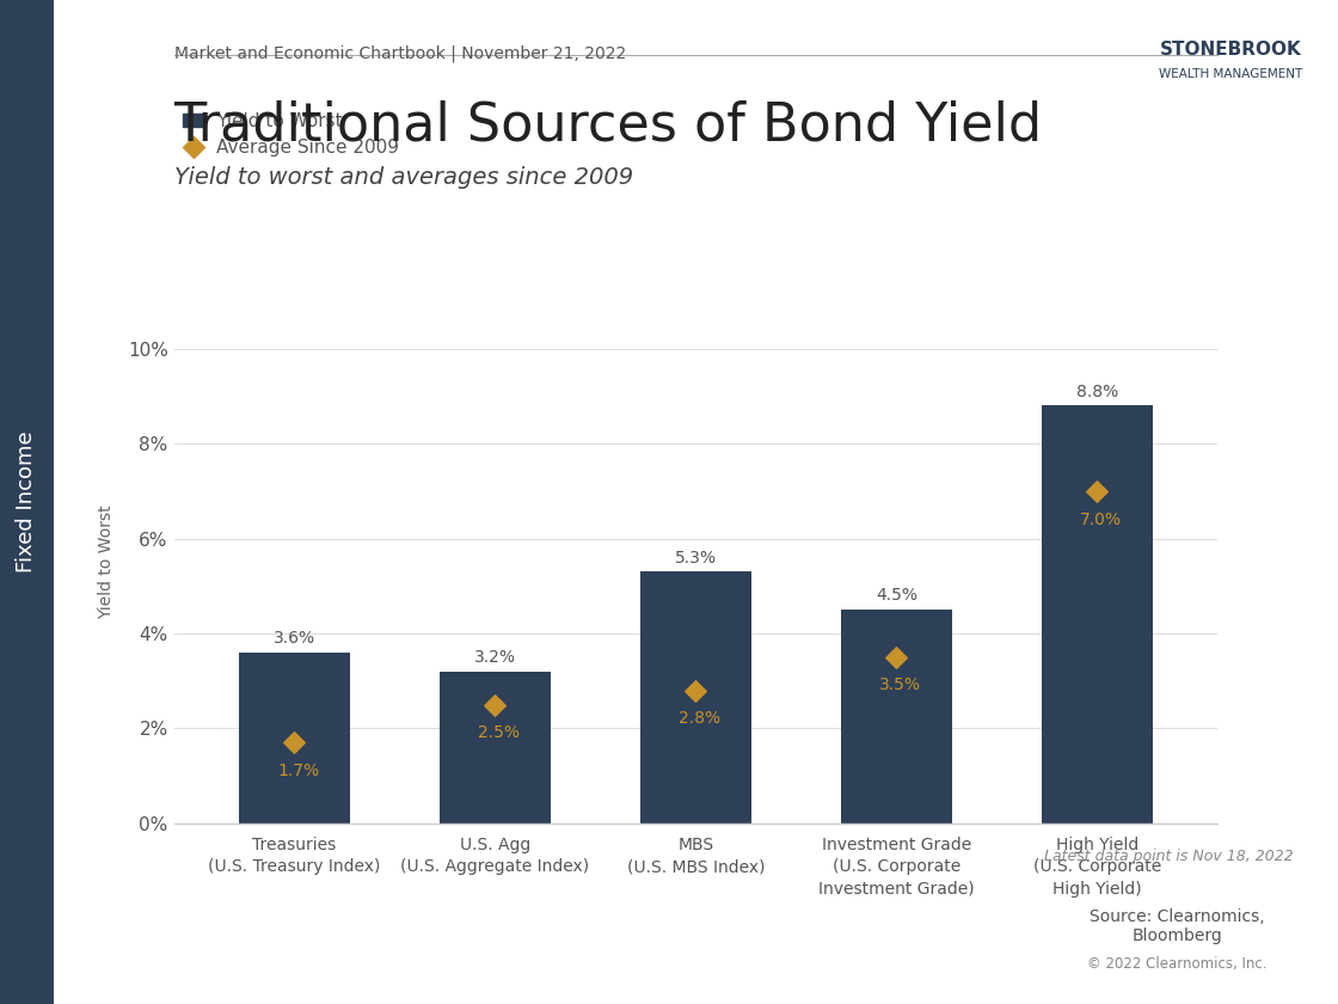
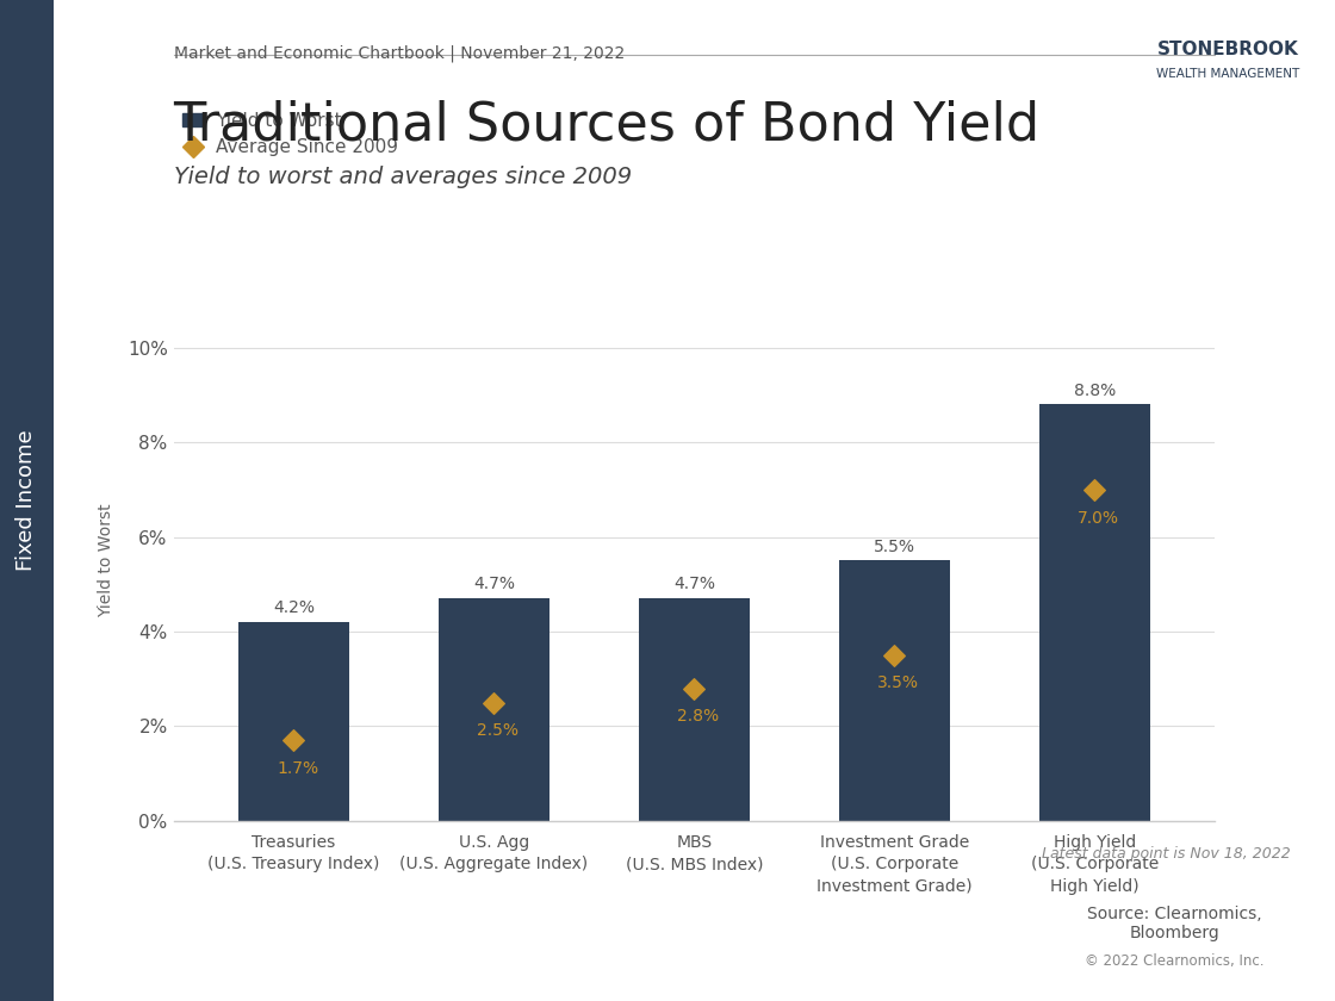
Yield to Worst/Treasuries (U.S. Treasury Index): 3.6% -> 4.2%
Yield to Worst/U.S. Agg (U.S. Aggregate Index): 3.2% -> 4.7%
Yield to Worst/MBS (U.S. MBS Index): 5.3% -> 4.7%
Yield to Worst/Investment Grade (U.S. Corporate Investment Grade): 4.5% -> 5.5%
